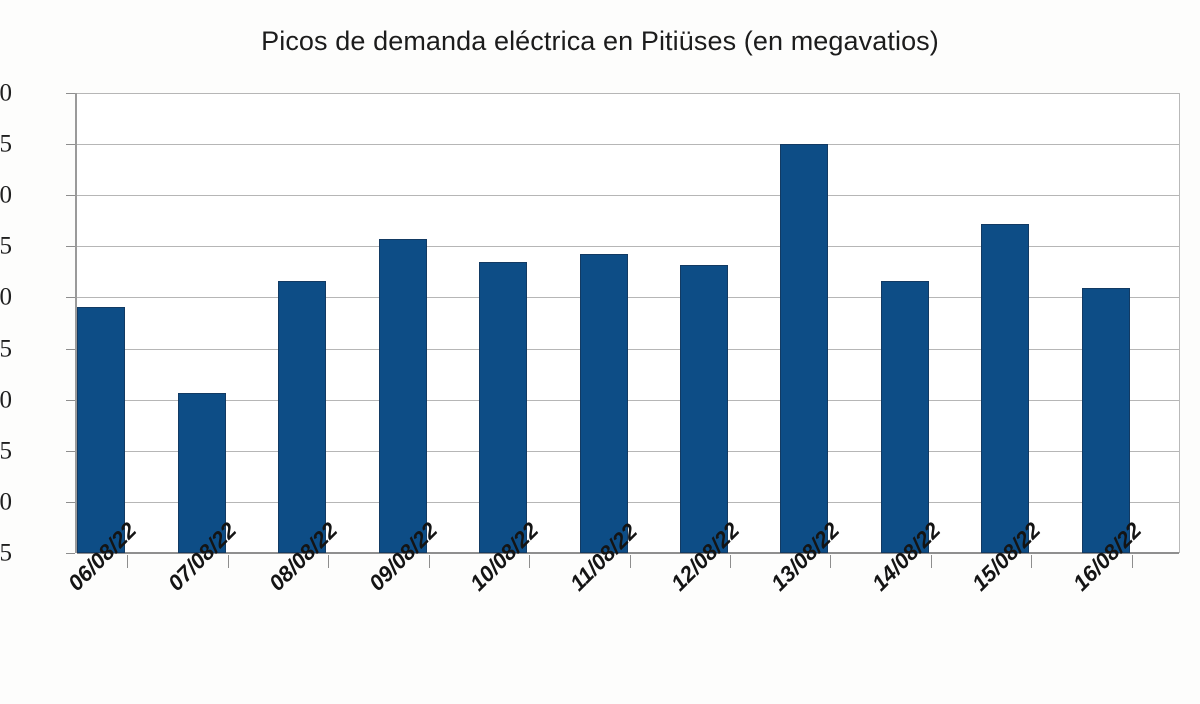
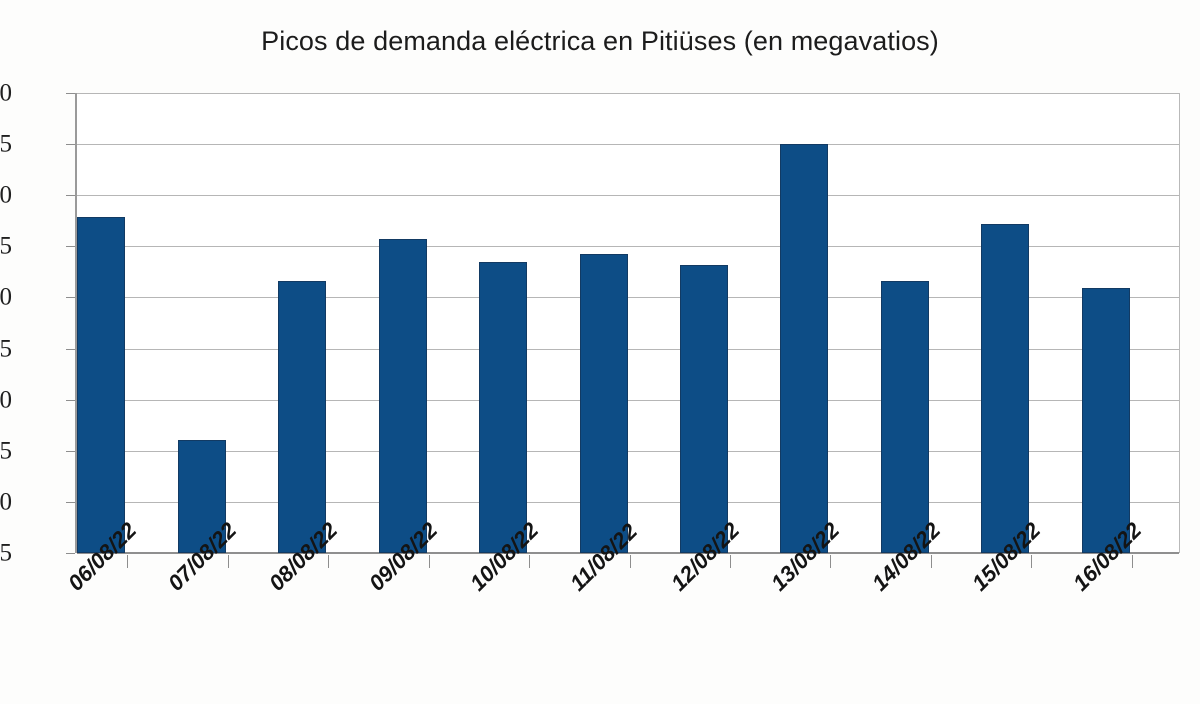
06/08/22: 229.1 -> 237.9
07/08/22: 220.7 -> 216.1
